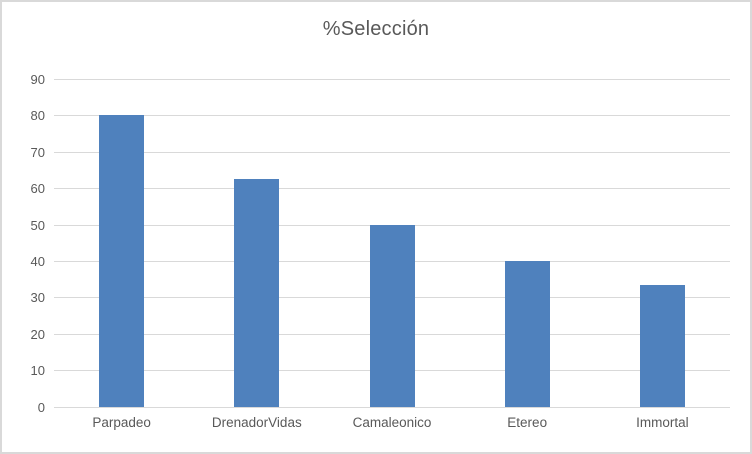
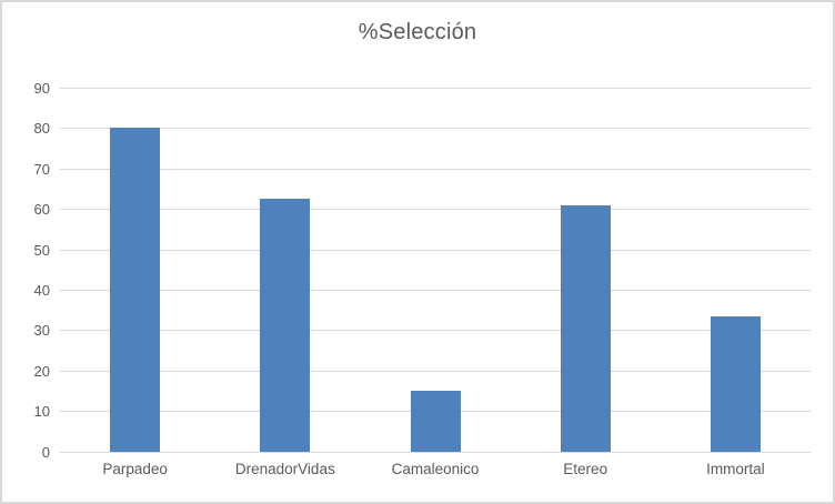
Camaleonico: 50 -> 15
Etereo: 40 -> 61
